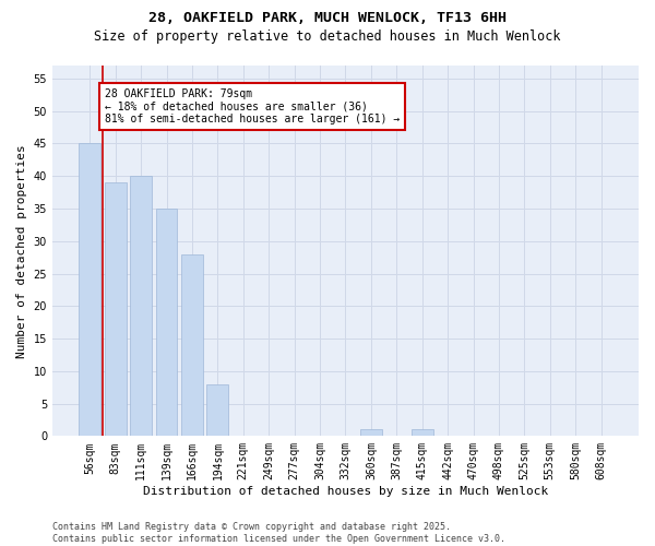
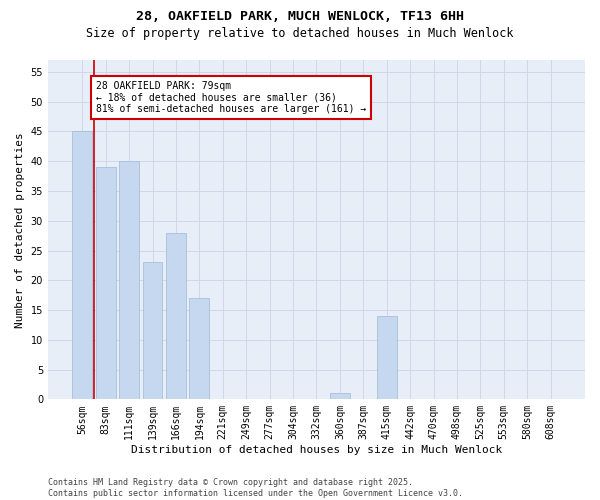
139sqm: 35 -> 23
194sqm: 8 -> 17
415sqm: 1 -> 14
